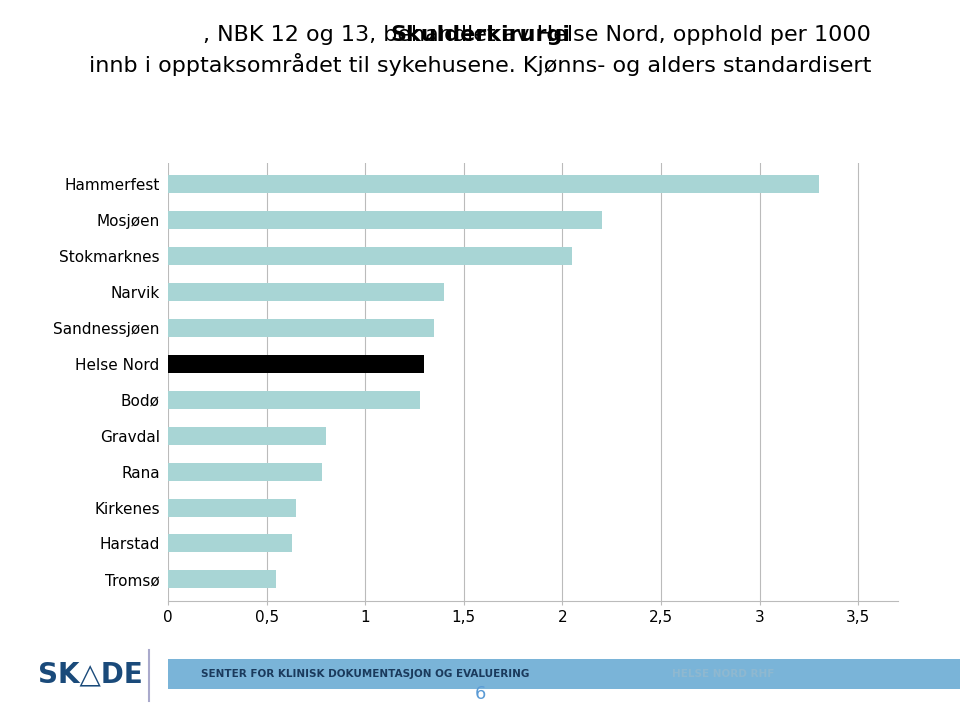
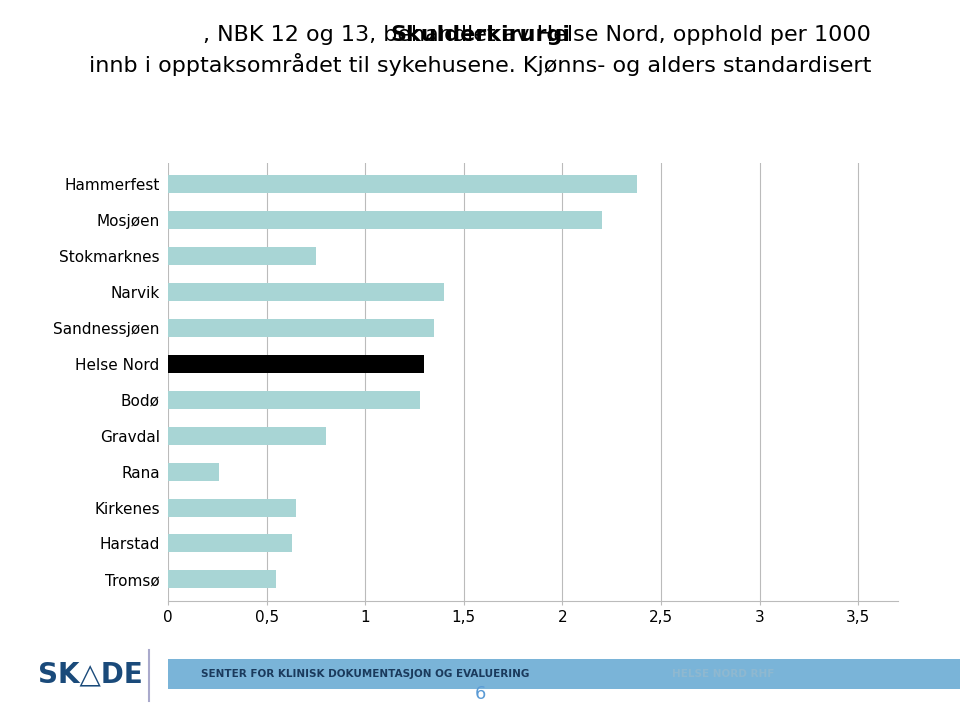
Hammerfest: 3,30 -> 2,38
Stokmarknes: 2,05 -> 0,75
Rana: 0,78 -> 0,26
